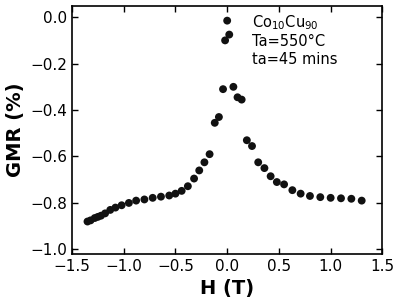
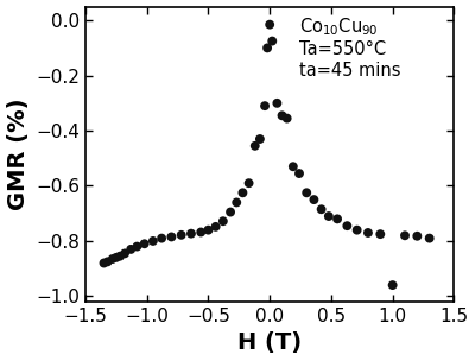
1.0: -0.778 -> -0.960
